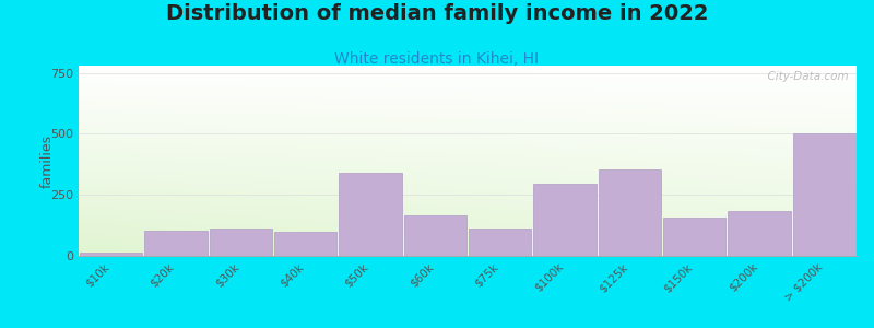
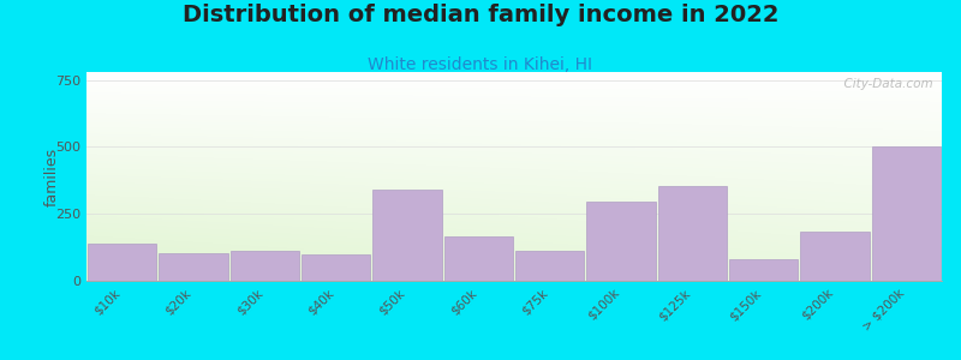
$10k: 15 -> 140
$150k: 155 -> 80
